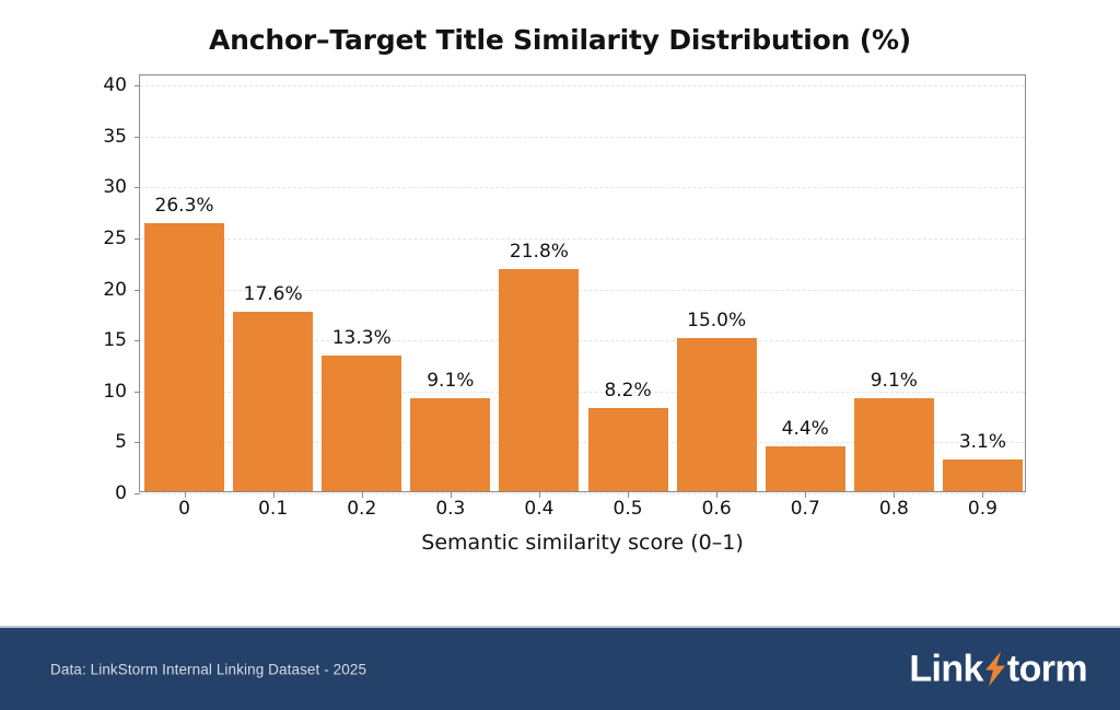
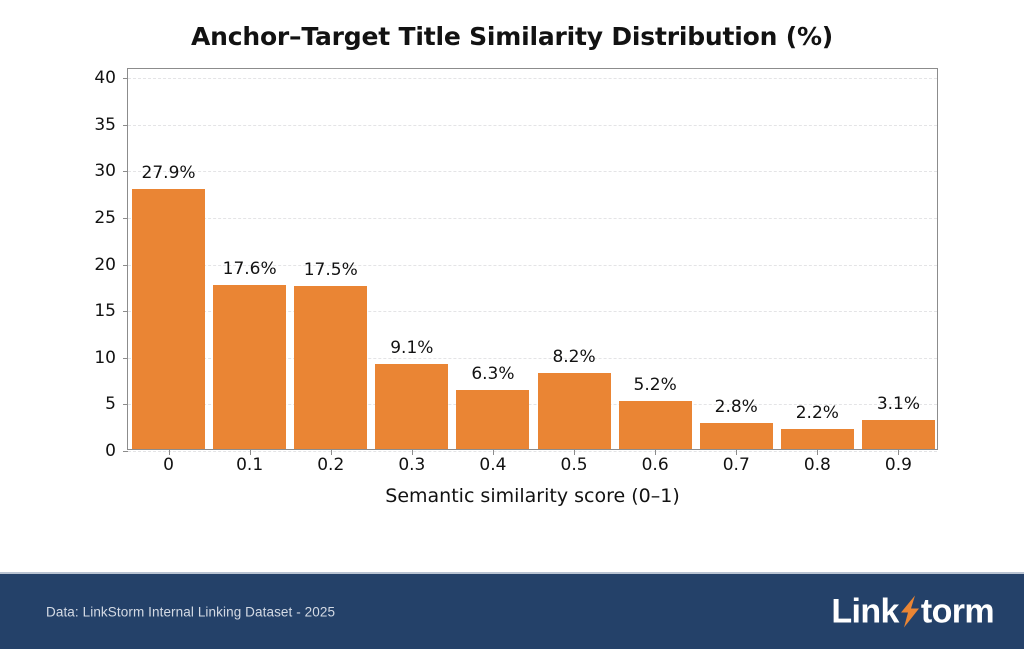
0: 26.3% -> 27.9%
0.2: 13.3% -> 17.5%
0.4: 21.8% -> 6.3%
0.6: 15.0% -> 5.2%
0.7: 4.4% -> 2.8%
0.8: 9.1% -> 2.2%
